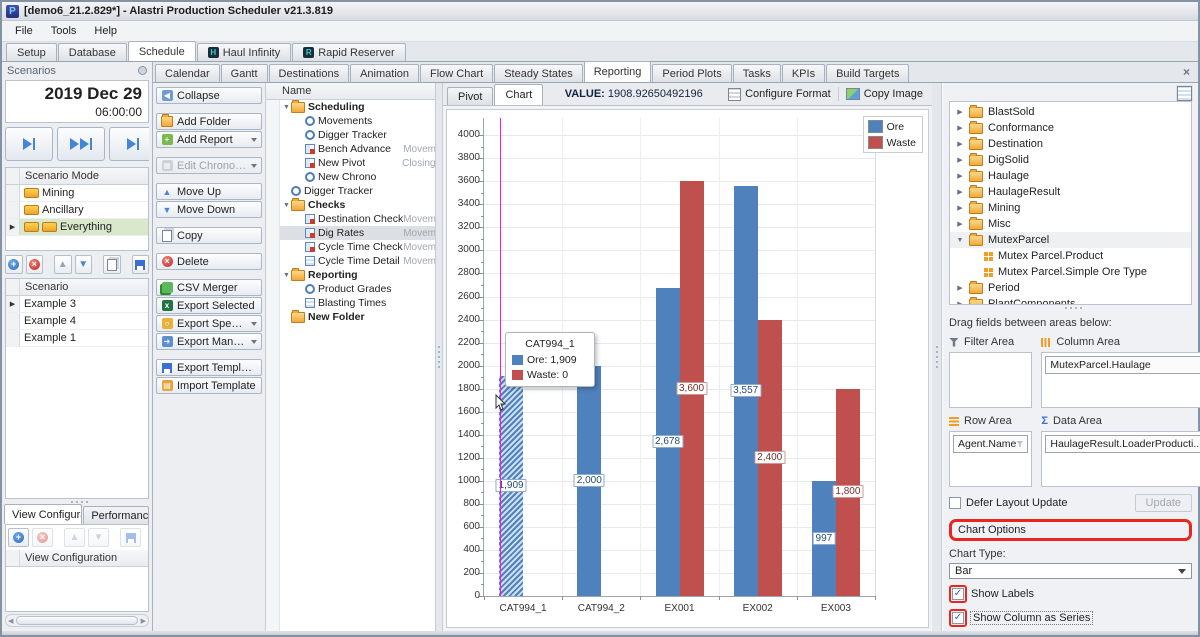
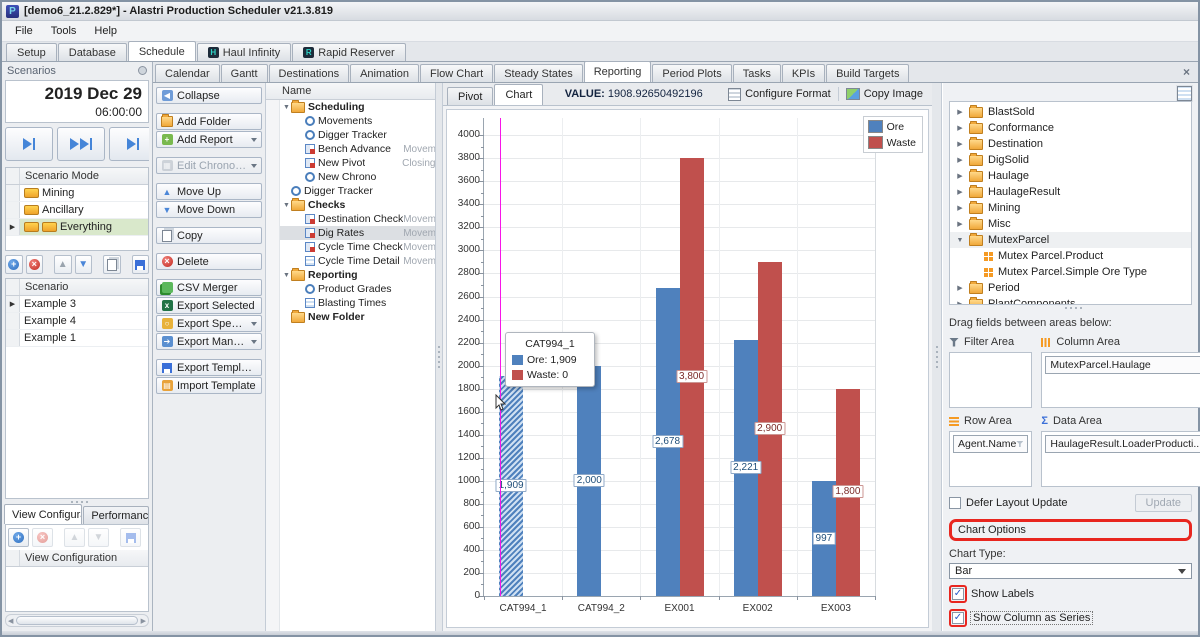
Waste/EX001: 3,600 -> 3,800
Ore/EX002: 3,557 -> 2,221
Waste/EX002: 2,400 -> 2,900
